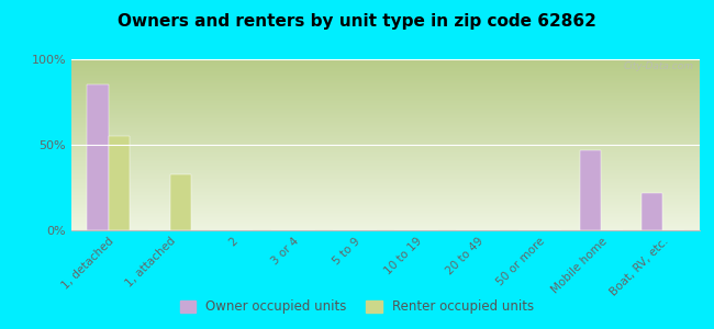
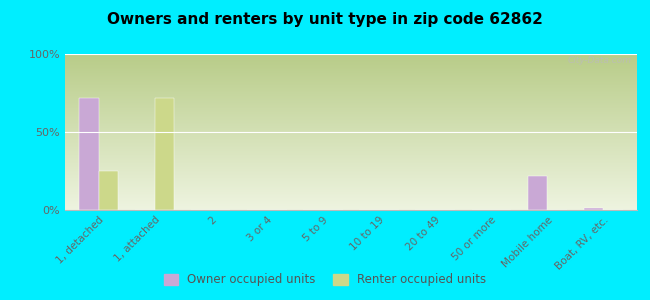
Owner occupied units/1, detached: 85% -> 72%
Renter occupied units/1, detached: 55% -> 25%
Renter occupied units/1, attached: 33% -> 72%
Owner occupied units/Mobile home: 47% -> 22%
Owner occupied units/Boat, RV, etc.: 22% -> 1%
